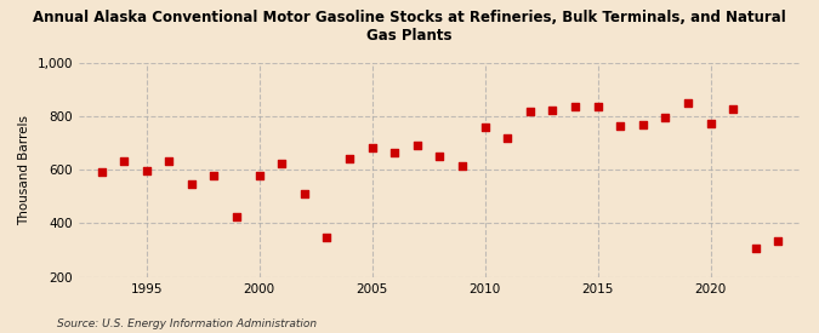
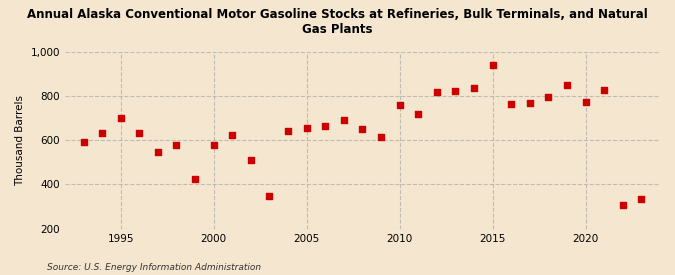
1995: 595 -> 700
2005: 685 -> 655
2015: 835 -> 940
